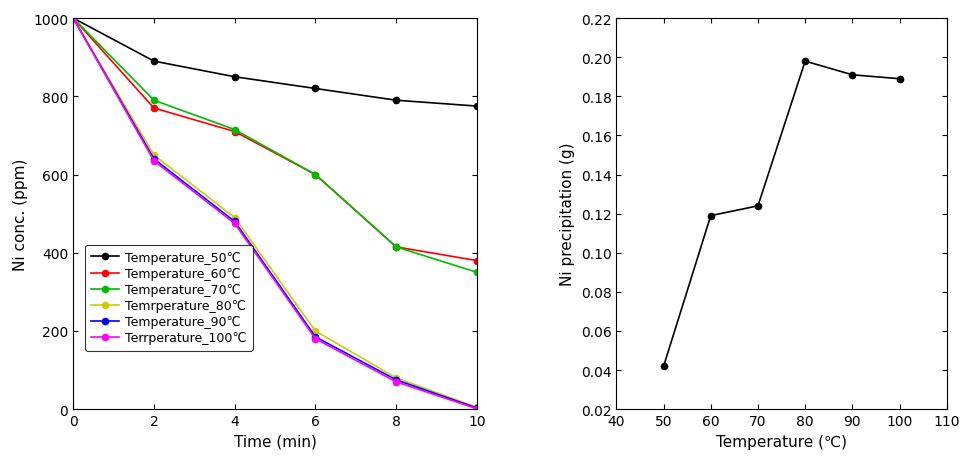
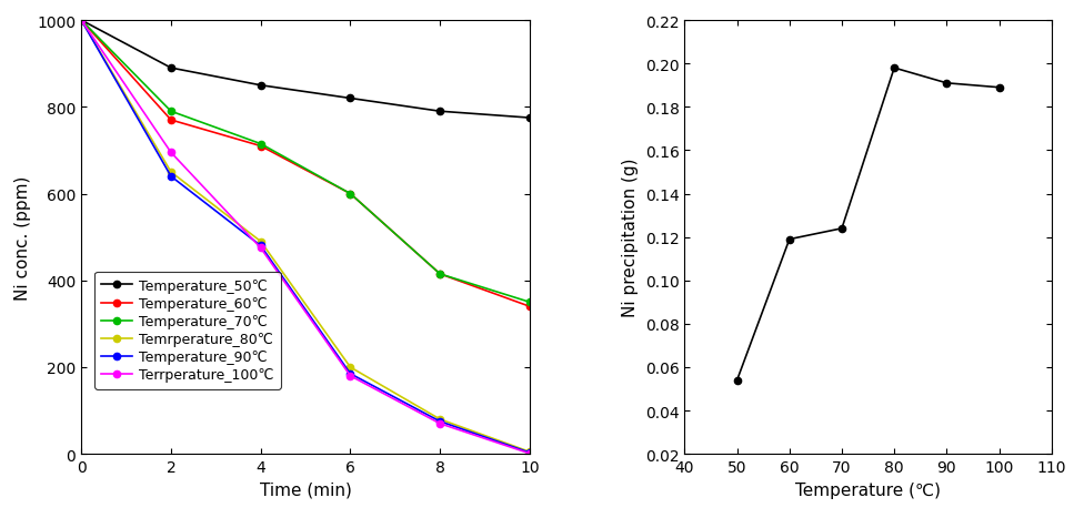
Terrperature_100℃/2: 635 -> 695
Temperature_60℃/10: 380 -> 340
50: 0.042 -> 0.054
